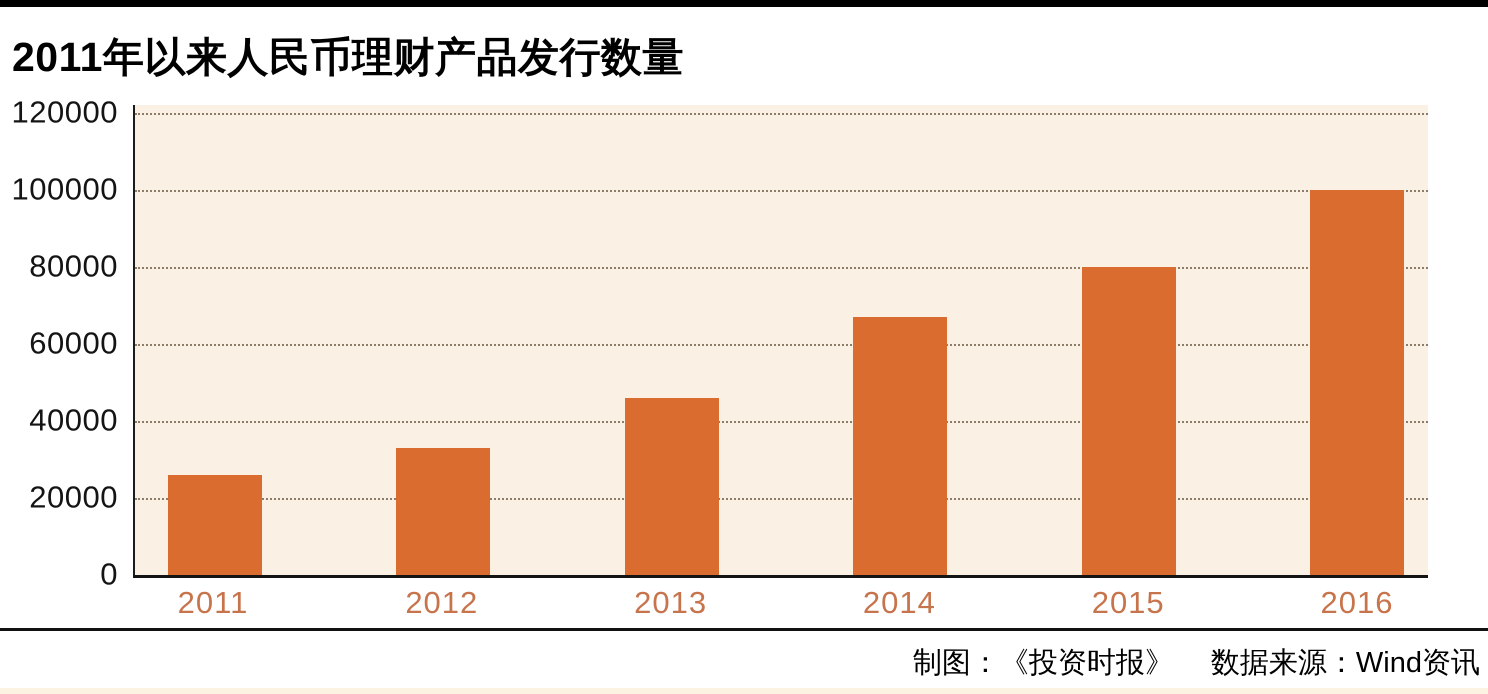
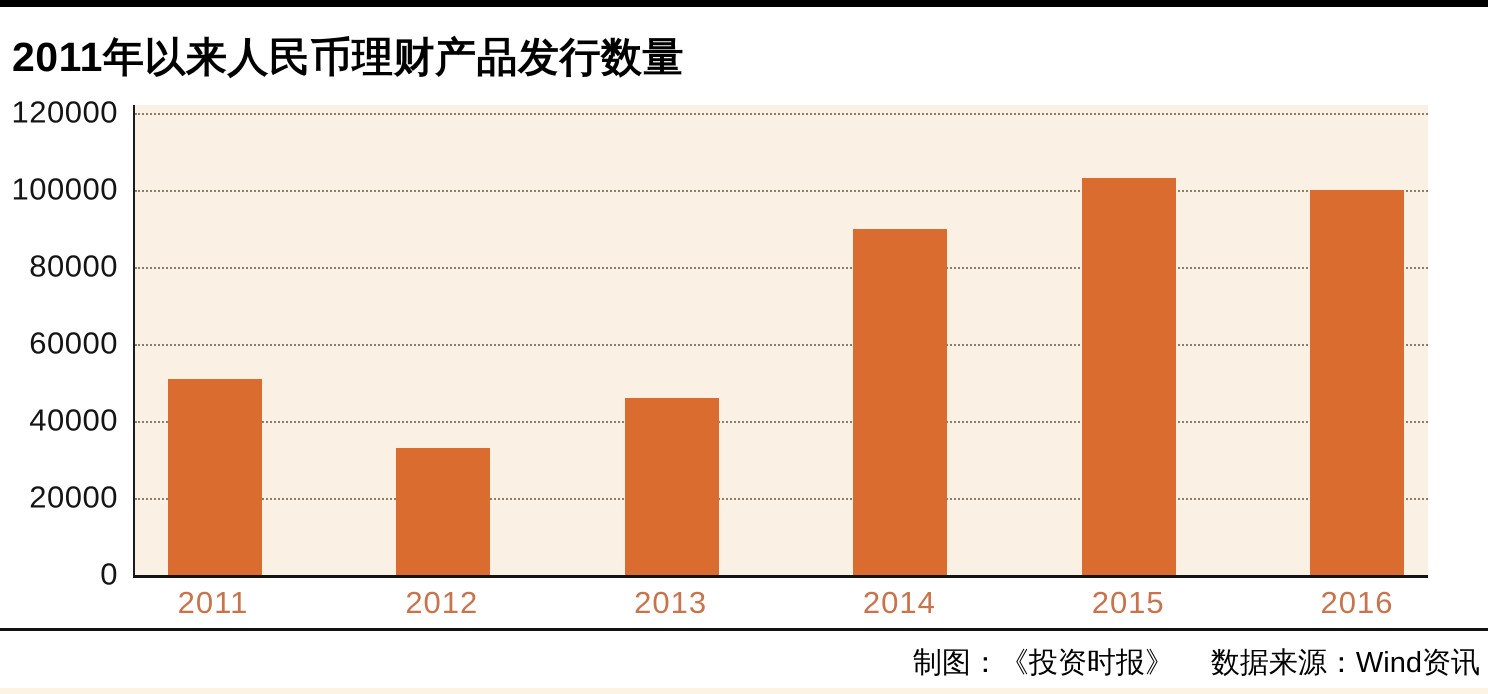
2011: 26000 -> 51000
2014: 67000 -> 90000
2015: 80000 -> 103000
